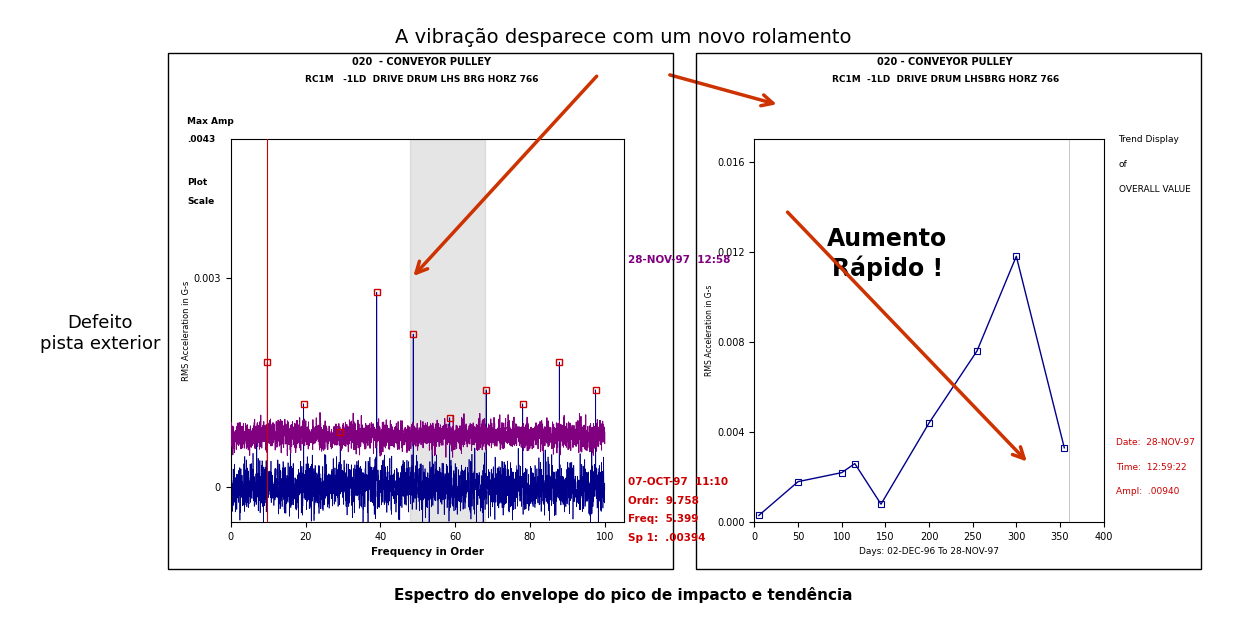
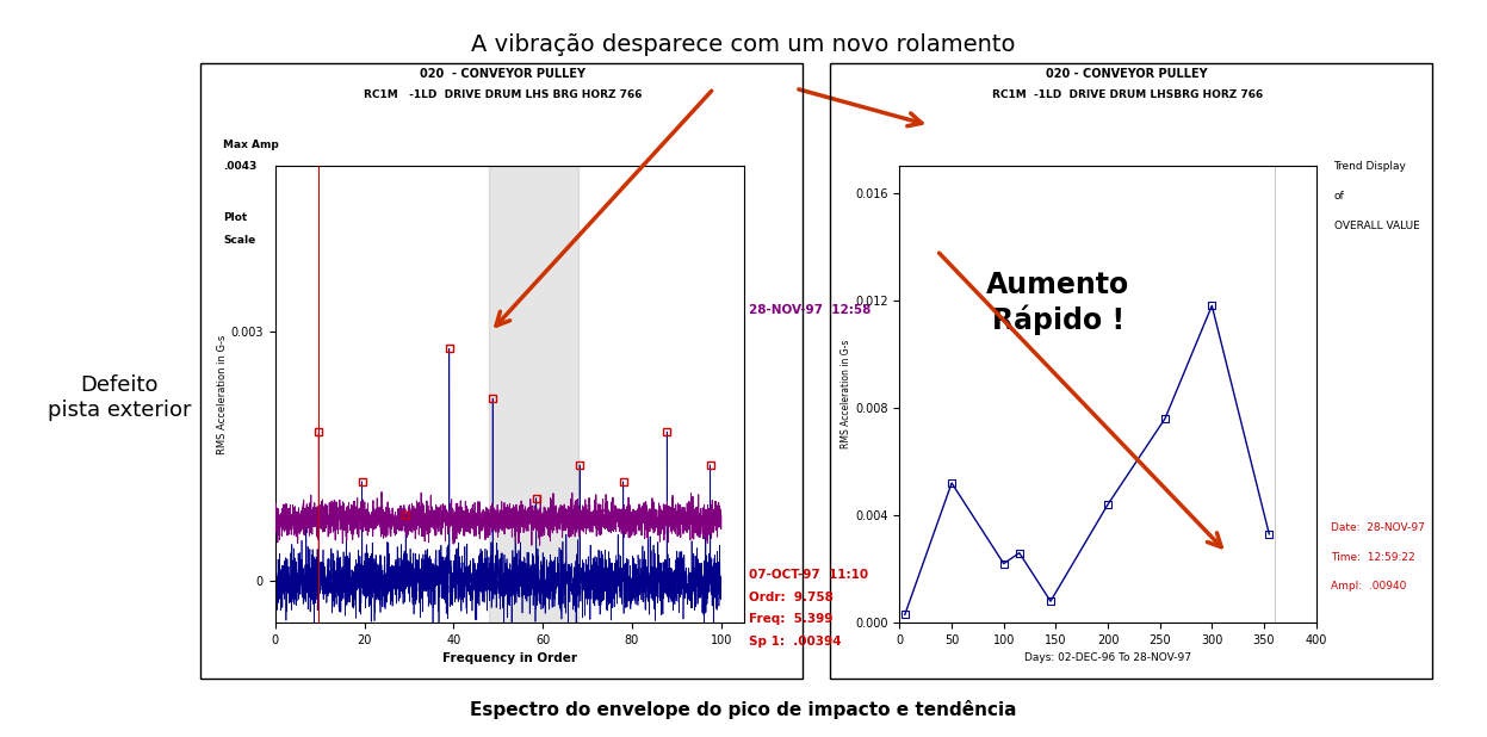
50: 0.0018 -> 0.0052
